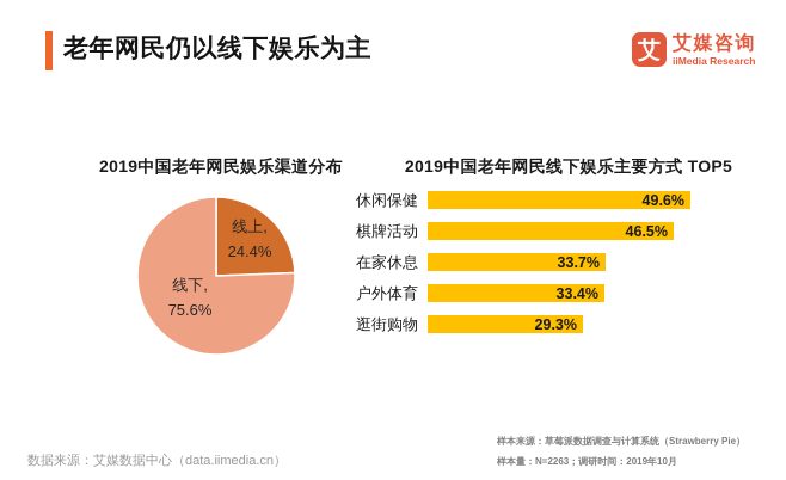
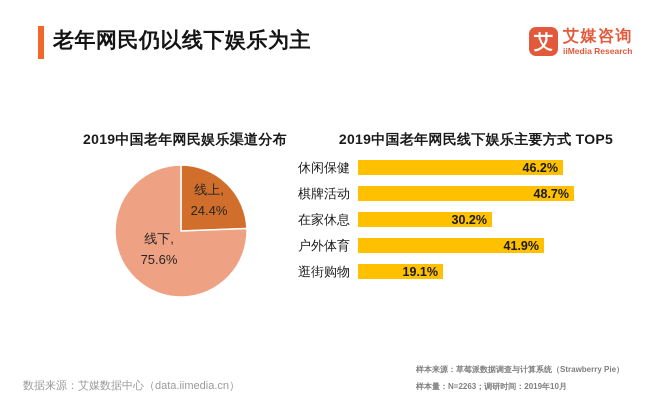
2019中国老年网民线下娱乐主要方式 TOP5/休闲保健: 49.6% -> 46.2%
2019中国老年网民线下娱乐主要方式 TOP5/棋牌活动: 46.5% -> 48.7%
2019中国老年网民线下娱乐主要方式 TOP5/在家休息: 33.7% -> 30.2%
2019中国老年网民线下娱乐主要方式 TOP5/户外体育: 33.4% -> 41.9%
2019中国老年网民线下娱乐主要方式 TOP5/逛街购物: 29.3% -> 19.1%
